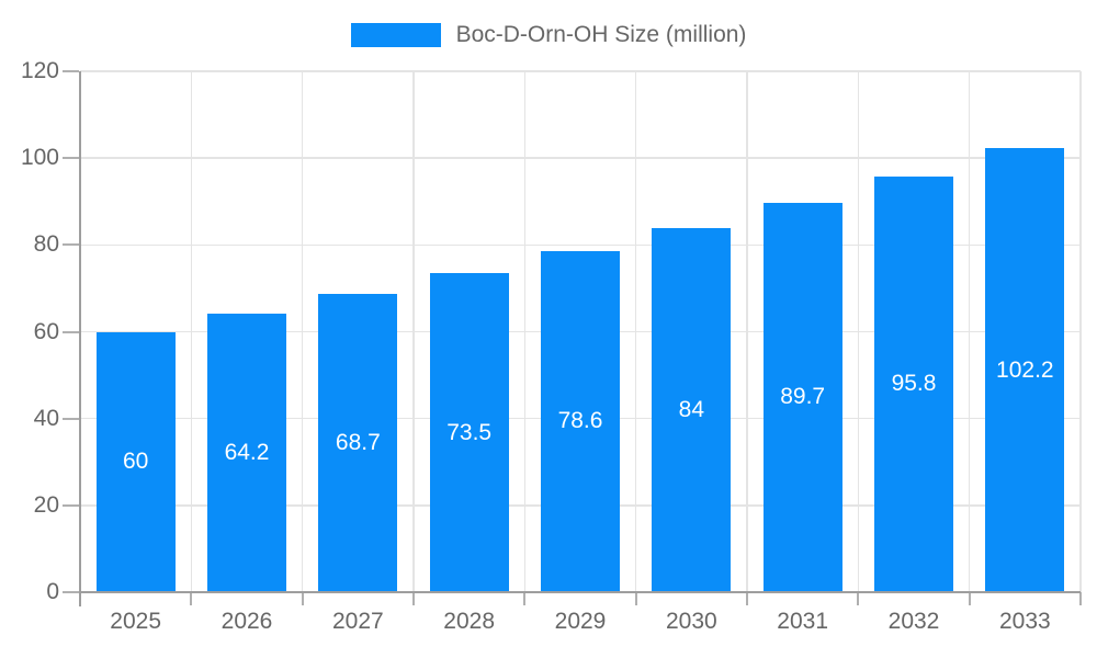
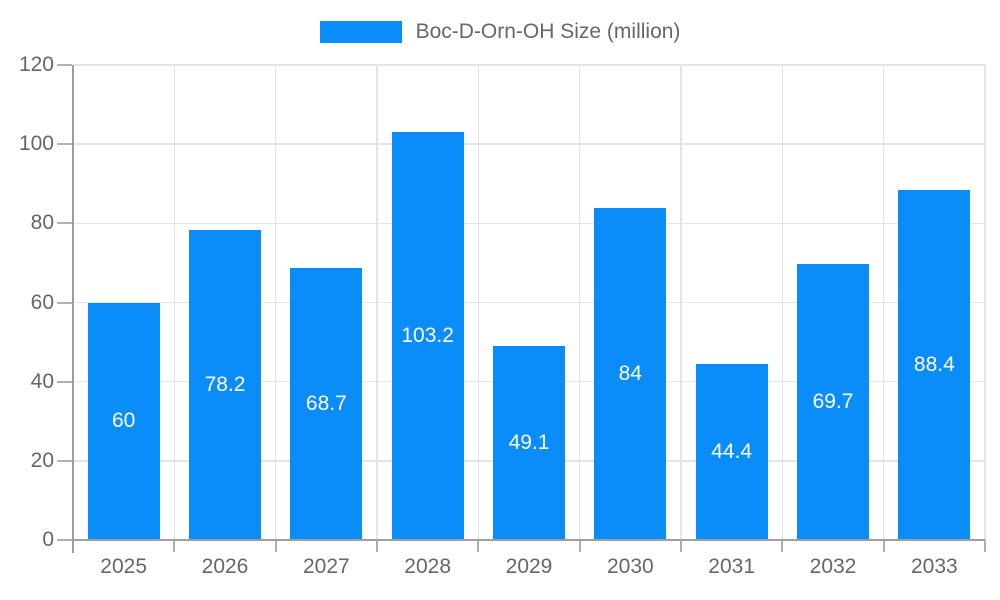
2026: 64.2 -> 78.2
2028: 73.5 -> 103.2
2029: 78.6 -> 49.1
2031: 89.7 -> 44.4
2032: 95.8 -> 69.7
2033: 102.2 -> 88.4
